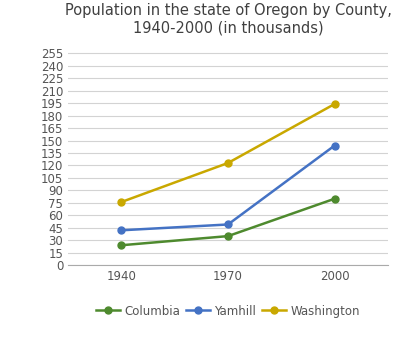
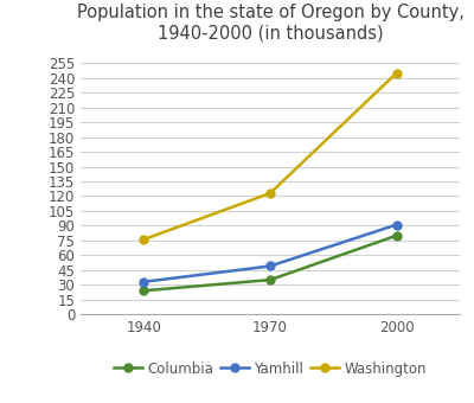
Yamhill/1940: 42 -> 33
Yamhill/2000: 144 -> 91
Washington/2000: 194 -> 245
